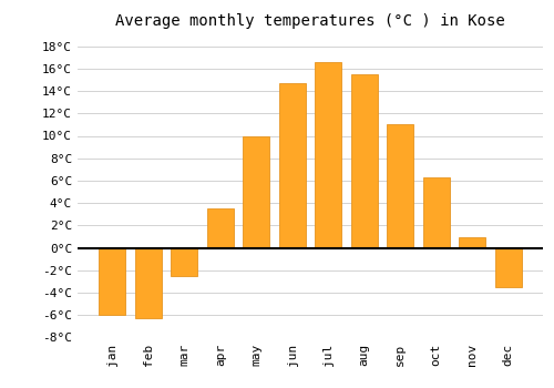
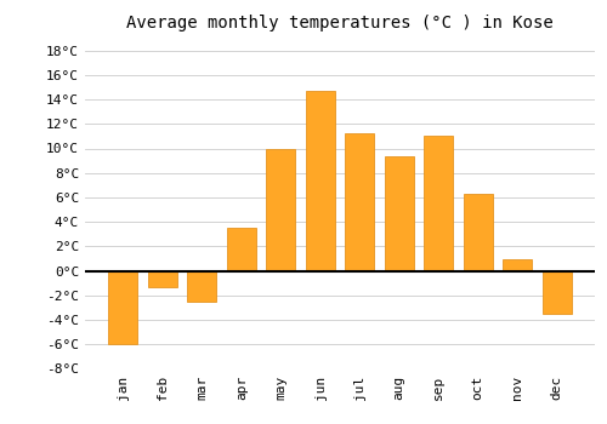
feb: -6.3°C -> -1.3°C
jul: 16.6°C -> 11.2°C
aug: 15.5°C -> 9.4°C
